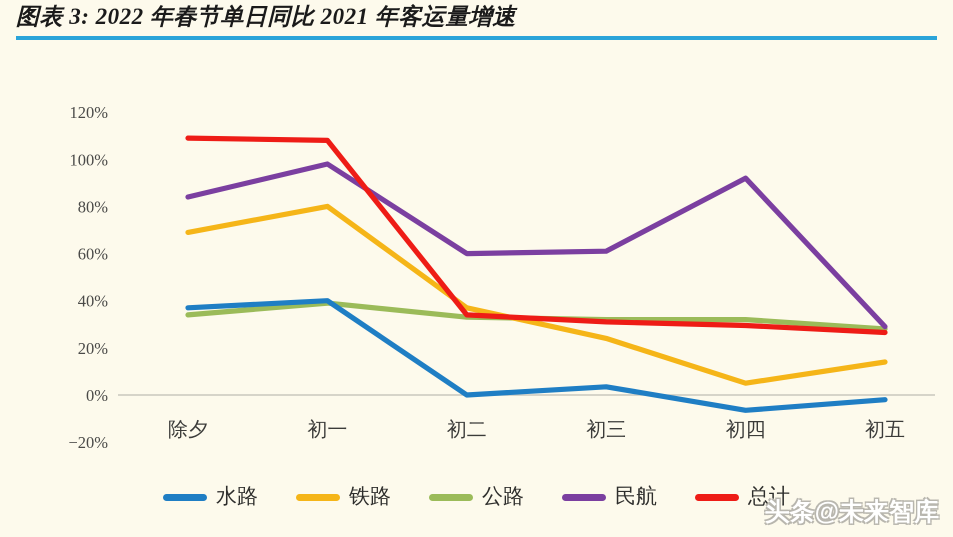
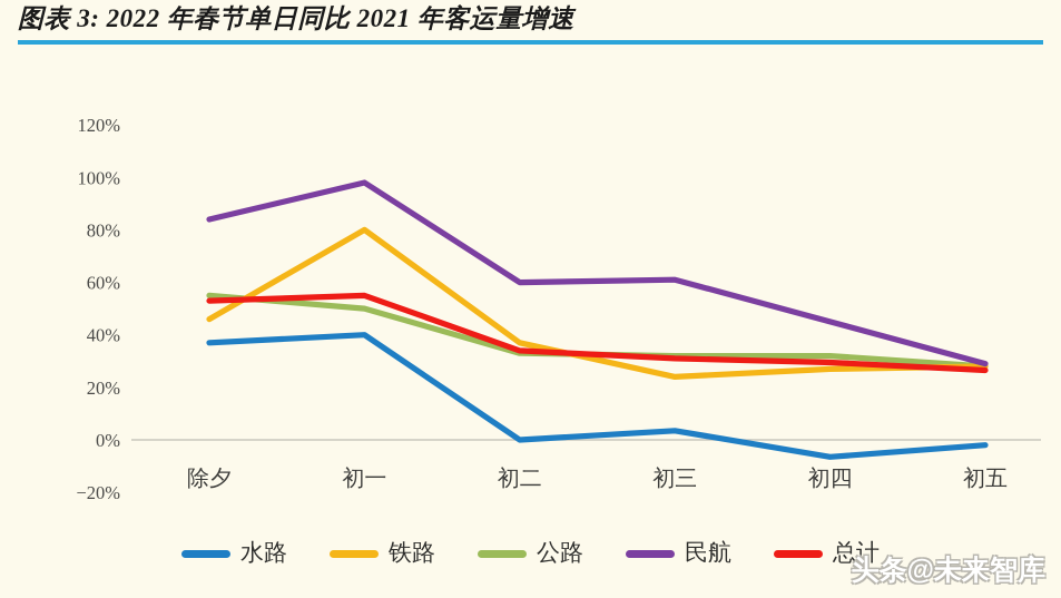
铁路/除夕: 69% -> 46%
公路/除夕: 34% -> 55%
总计/除夕: 109% -> 53%
公路/初一: 39% -> 50%
总计/初一: 108% -> 55%
铁路/初四: 5% -> 27%
民航/初四: 92% -> 45%
铁路/初五: 14% -> 28%
